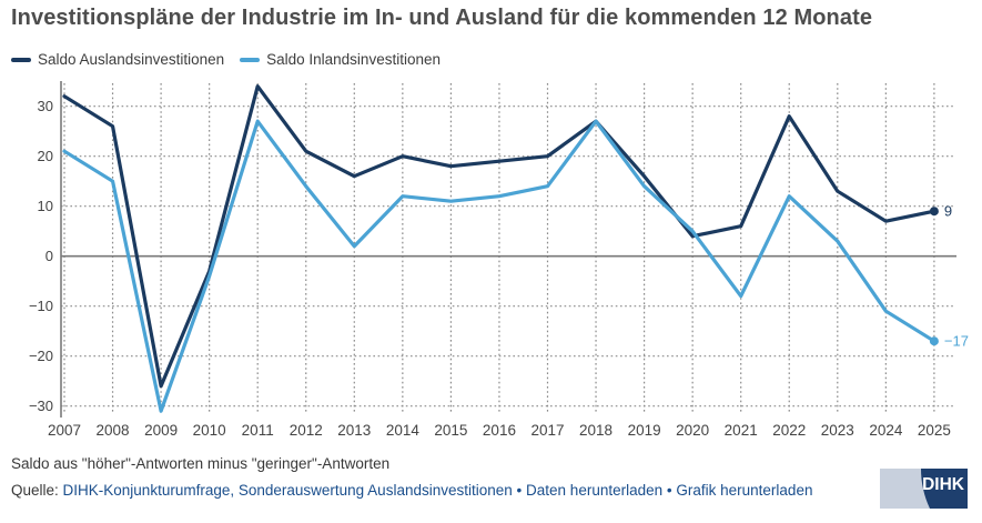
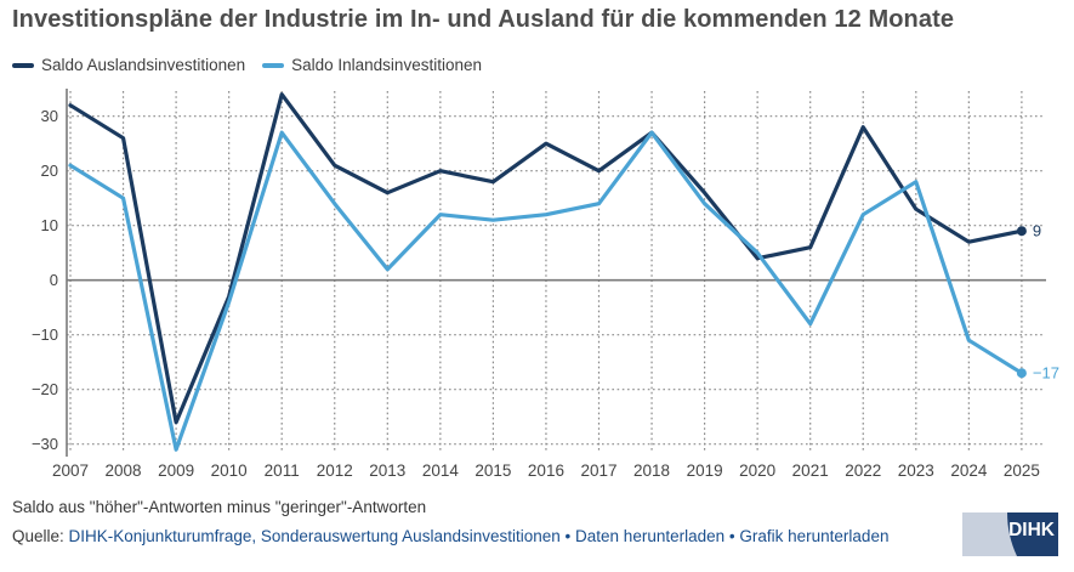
Saldo Auslandsinvestitionen/2016: 19 -> 25
Saldo Inlandsinvestitionen/2023: 3 -> 18
